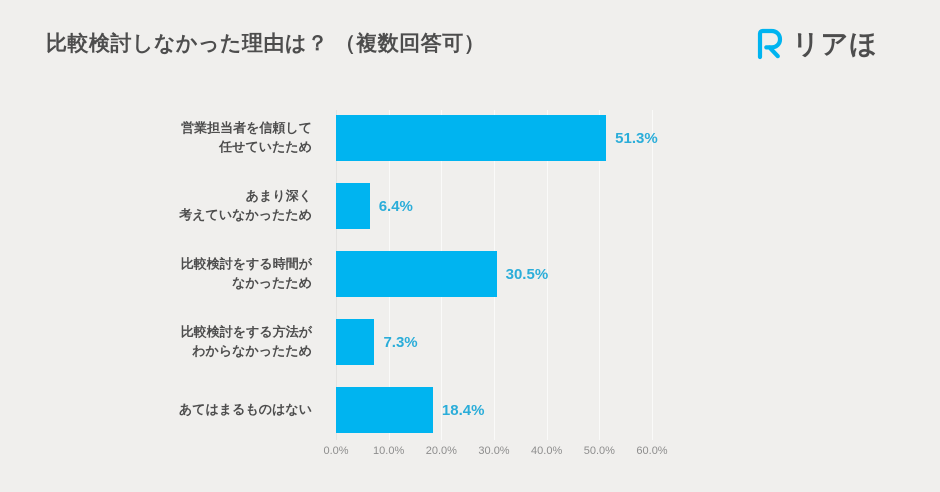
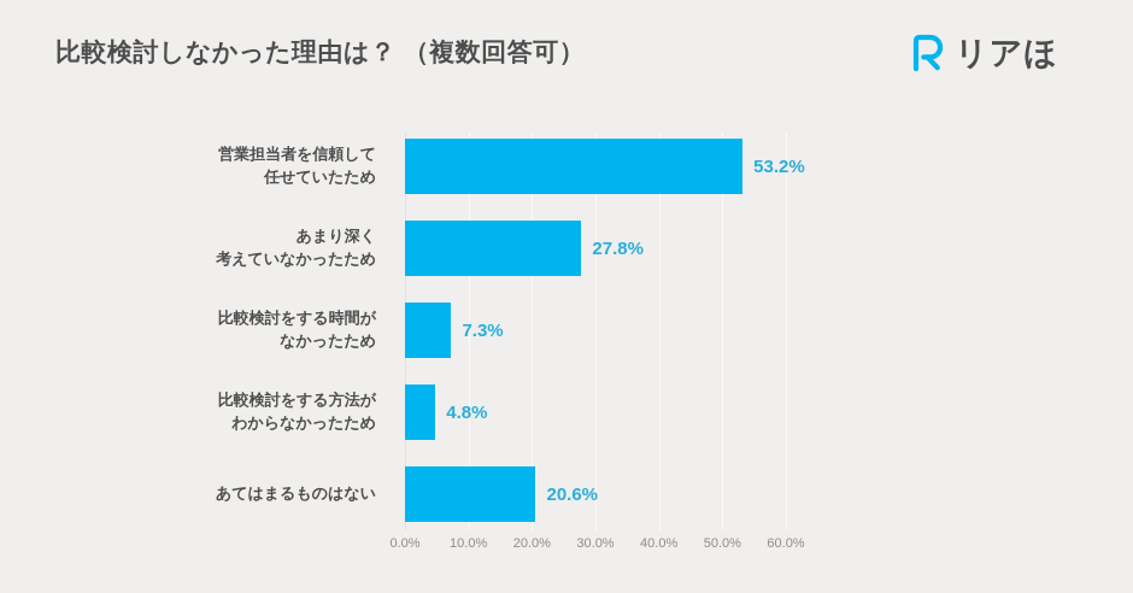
営業担当者を信頼して 任せていたため: 51.3% -> 53.2%
あまり深く 考えていなかったため: 6.4% -> 27.8%
比較検討をする時間が なかったため: 30.5% -> 7.3%
比較検討をする方法が わからなかったため: 7.3% -> 4.8%
あてはまるものはない: 18.4% -> 20.6%
